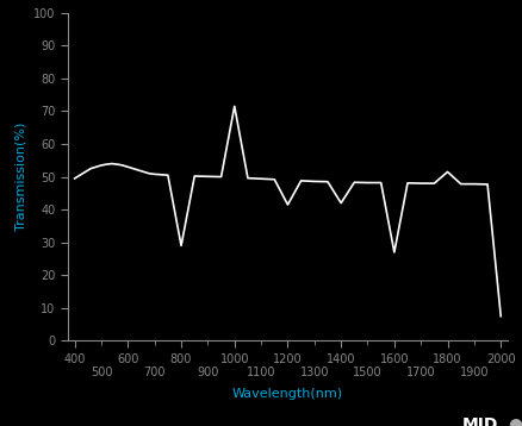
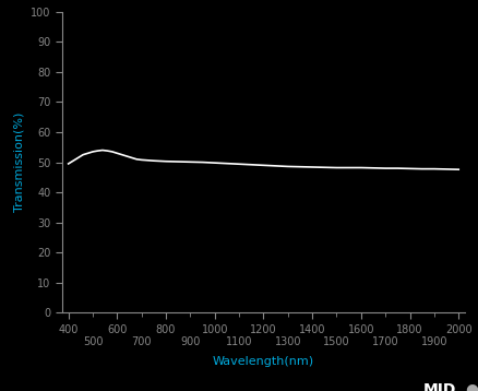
800: 29.0 -> 50.3
1000: 71.5 -> 49.8
1200: 41.5 -> 49.0
1400: 42.0 -> 48.4
1600: 27.0 -> 48.2
1800: 51.5 -> 47.9
2000: 7.5 -> 47.6
